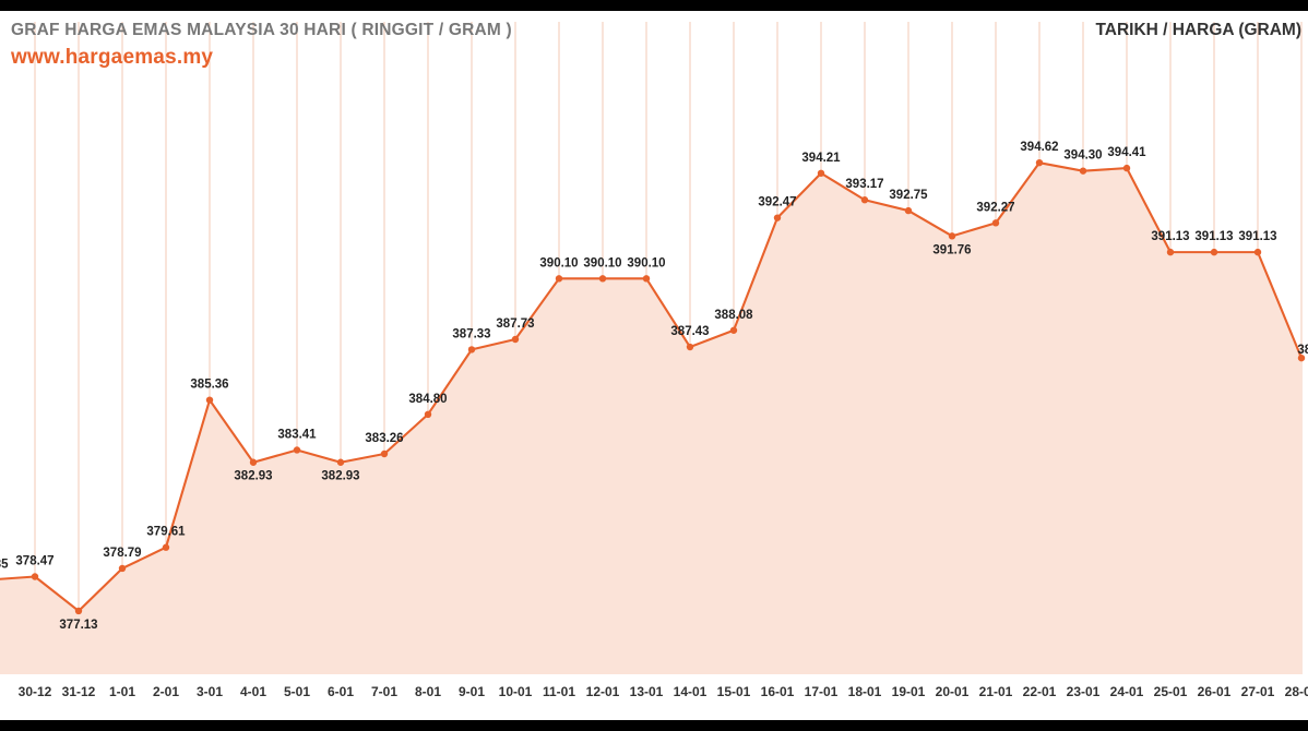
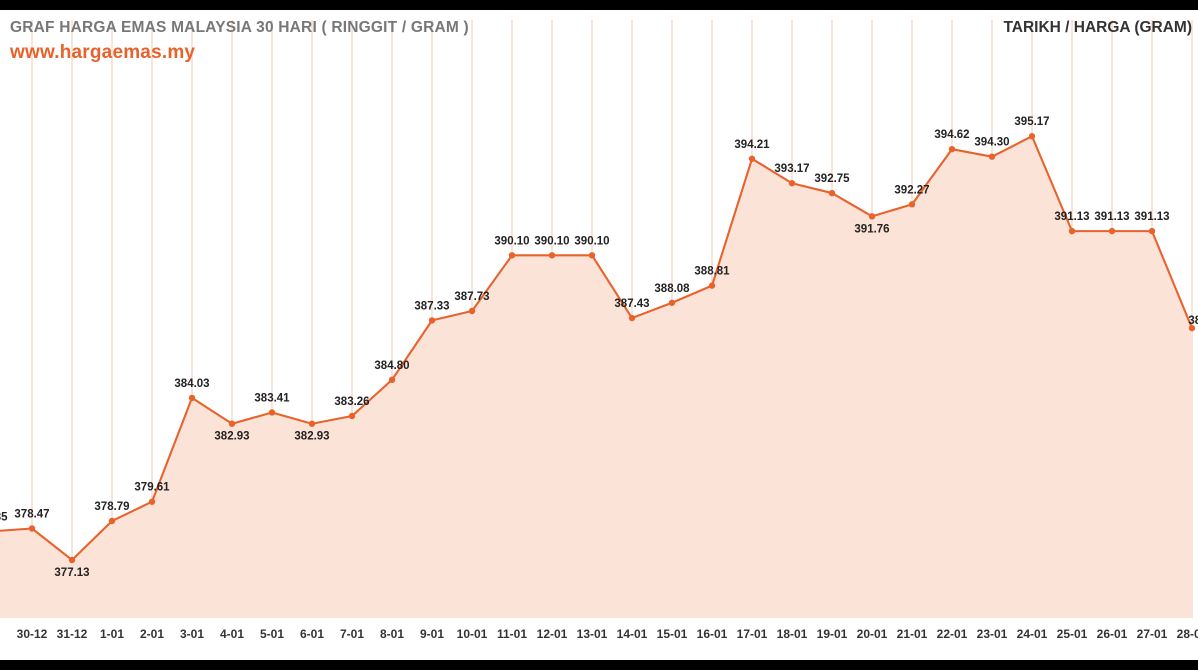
3-01: 385.36 -> 384.03
16-01: 392.47 -> 388.81
24-01: 394.41 -> 395.17
